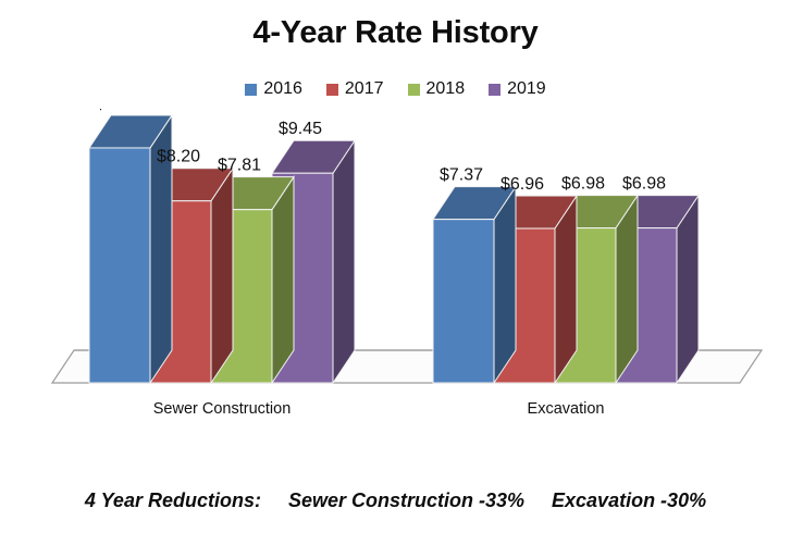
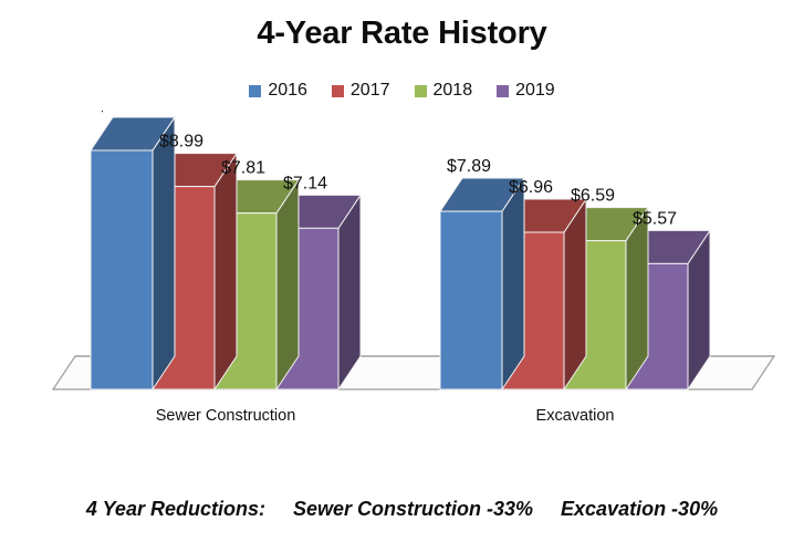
2017/Sewer Construction: $8.20 -> $8.99
2019/Sewer Construction: $9.45 -> $7.14
2016/Excavation: $7.37 -> $7.89
2018/Excavation: $6.98 -> $6.59
2019/Excavation: $6.98 -> $5.57
